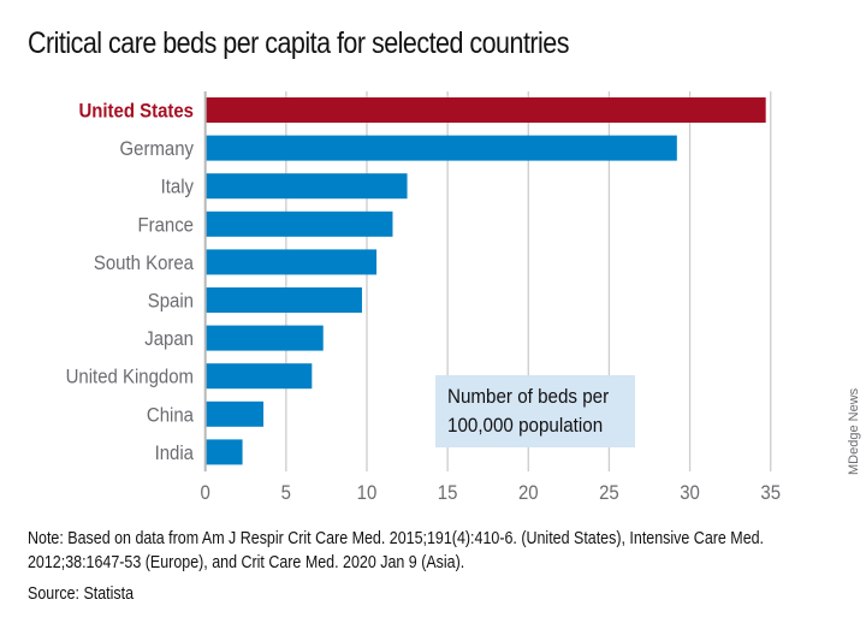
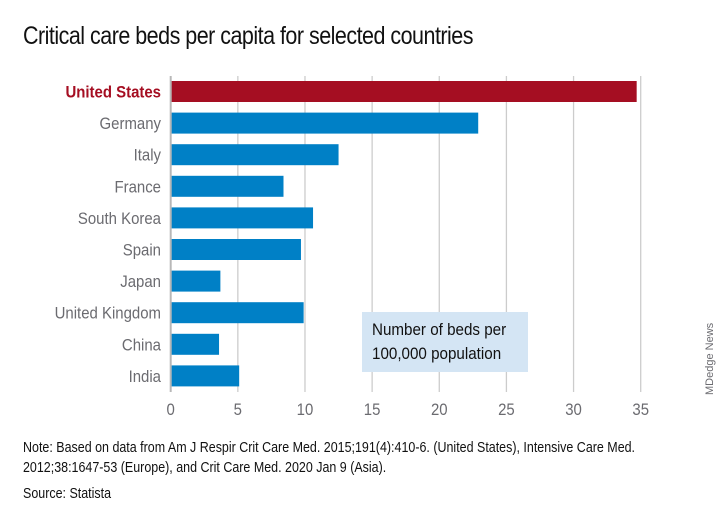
Germany: 29.2 -> 22.9
France: 11.6 -> 8.4
Japan: 7.3 -> 3.7
United Kingdom: 6.6 -> 9.9
India: 2.3 -> 5.1
